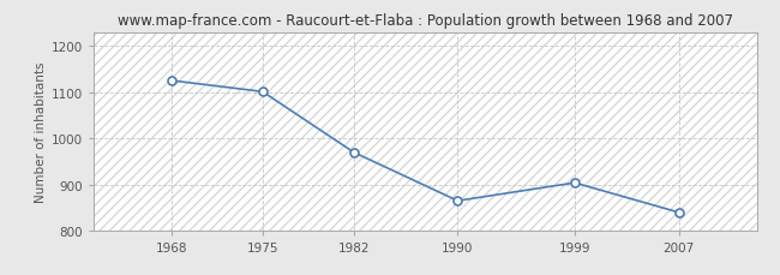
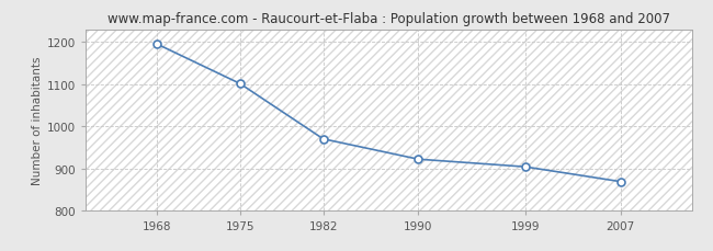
1968: 1125 -> 1195
1990: 865 -> 922
2007: 840 -> 869
